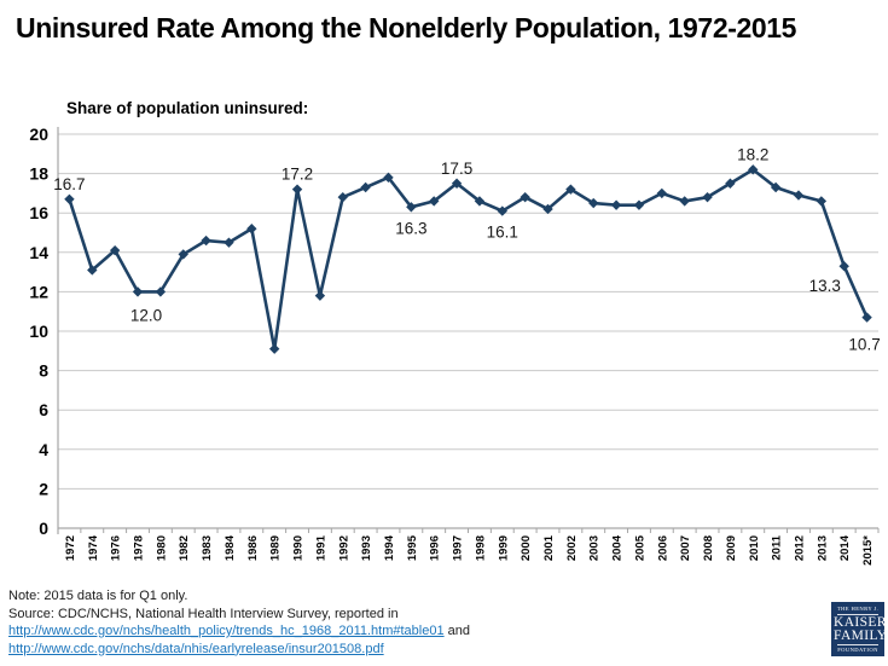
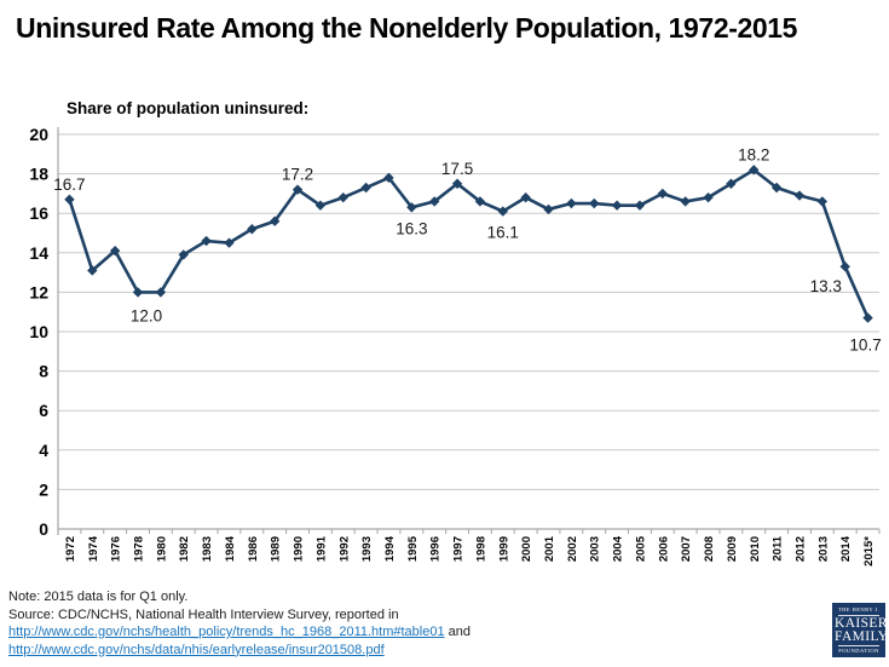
1989: 9.1 -> 15.6
1991: 11.8 -> 16.4
2002: 17.2 -> 16.5
